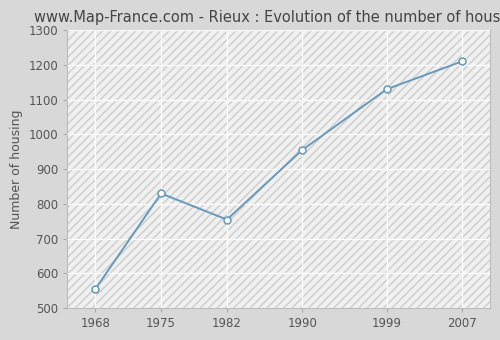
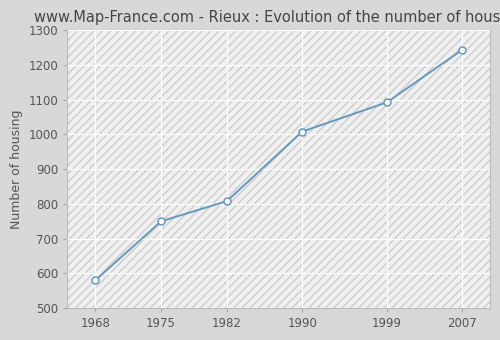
1968: 555 -> 580
1975: 830 -> 750
1982: 755 -> 808
1990: 955 -> 1008
1999: 1130 -> 1092
2007: 1210 -> 1243
